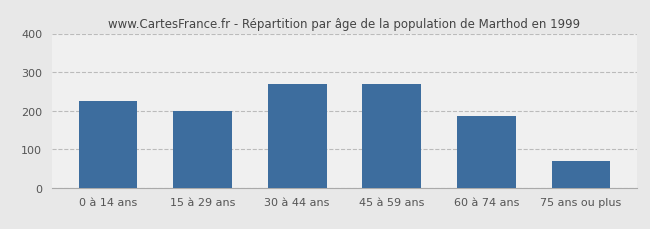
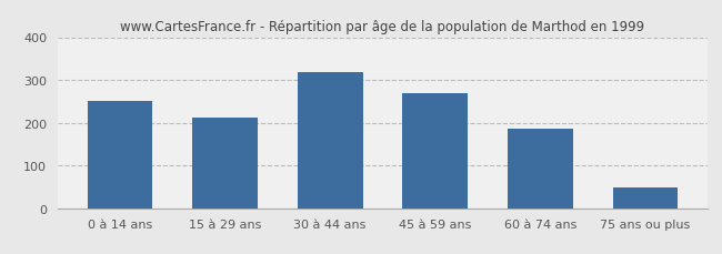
0 à 14 ans: 225 -> 251
15 à 29 ans: 200 -> 213
30 à 44 ans: 270 -> 317
75 ans ou plus: 70 -> 48
